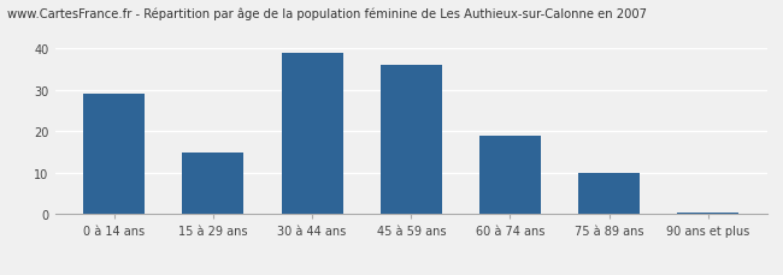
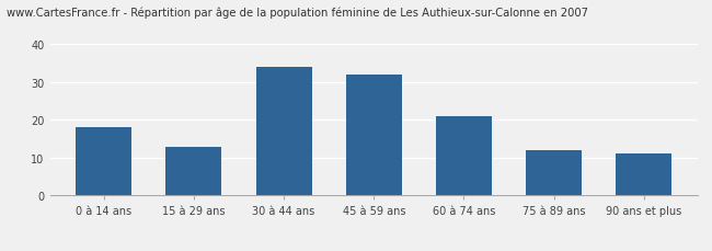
0 à 14 ans: 29.0 -> 18.0
15 à 29 ans: 15.0 -> 13.0
30 à 44 ans: 39.0 -> 34.0
45 à 59 ans: 36.0 -> 32.0
60 à 74 ans: 19.0 -> 21.0
75 à 89 ans: 10.0 -> 12.0
90 ans et plus: 0.5 -> 11.0
